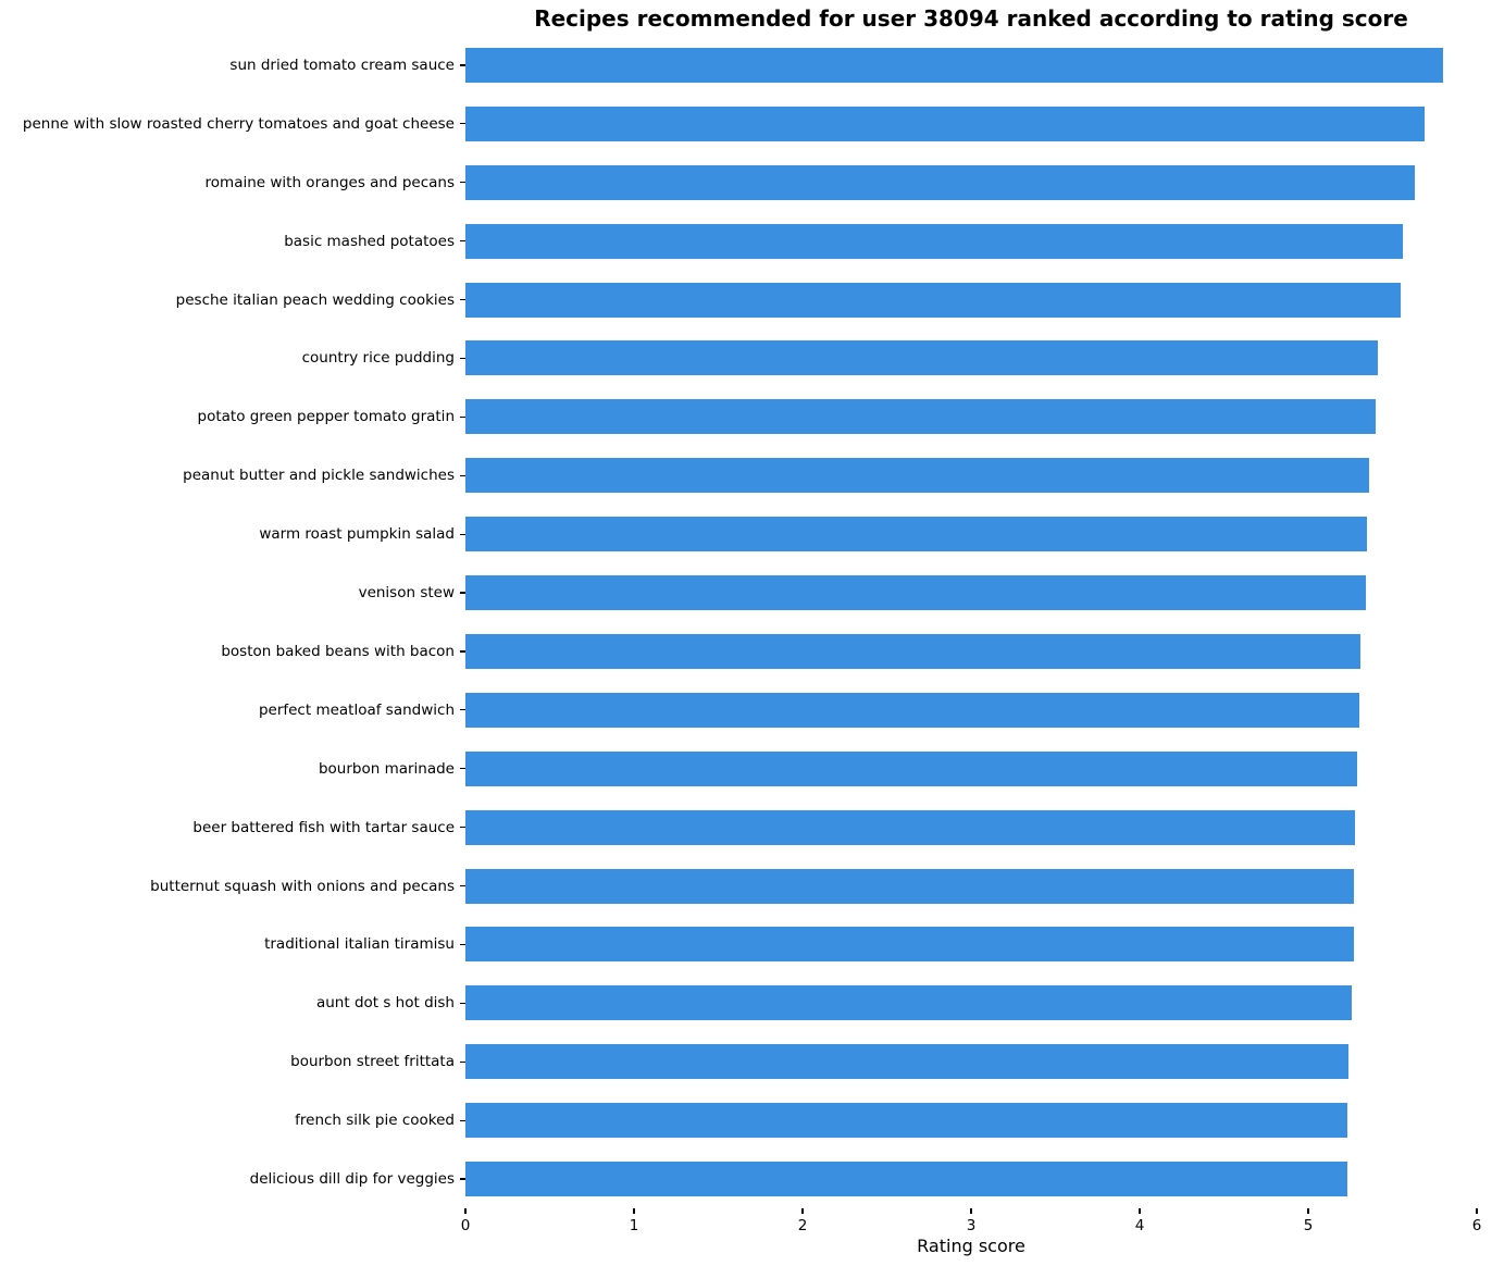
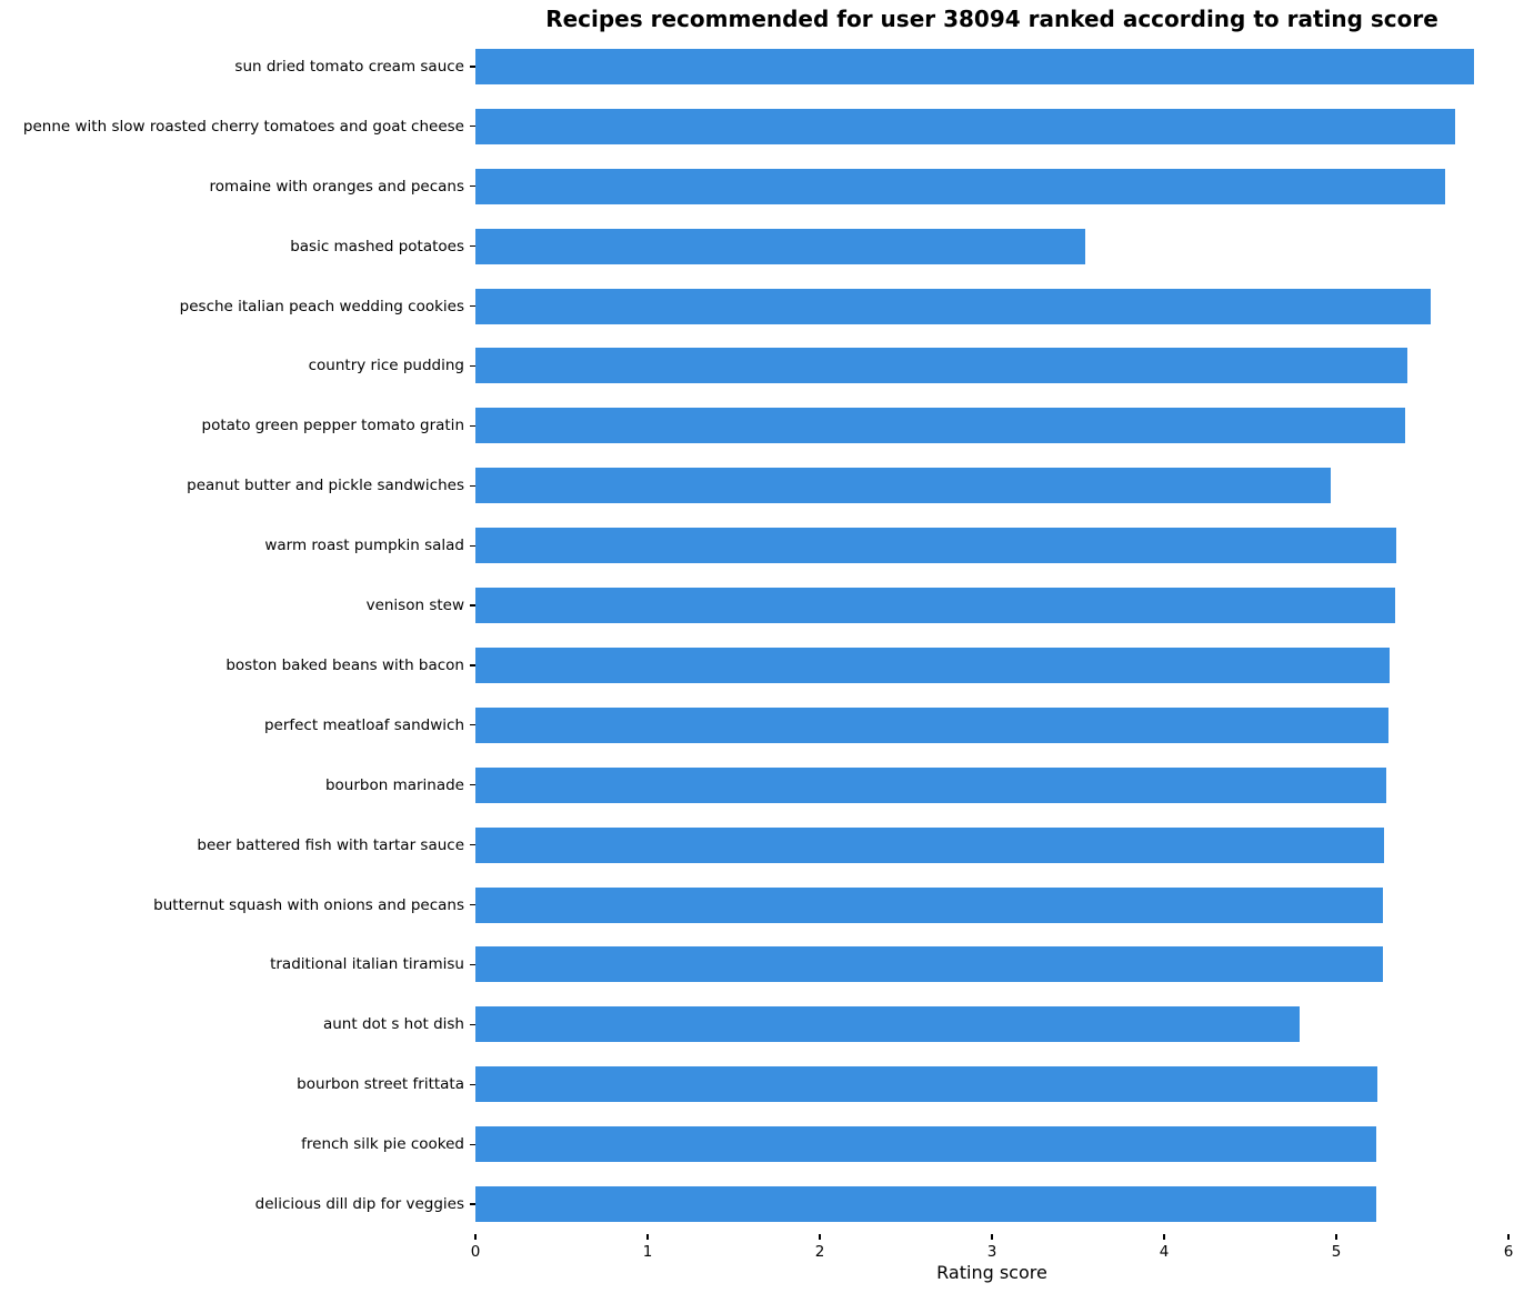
basic mashed potatoes: 5.56 -> 3.54
peanut butter and pickle sandwiches: 5.36 -> 4.97
aunt dot s hot dish: 5.26 -> 4.79
